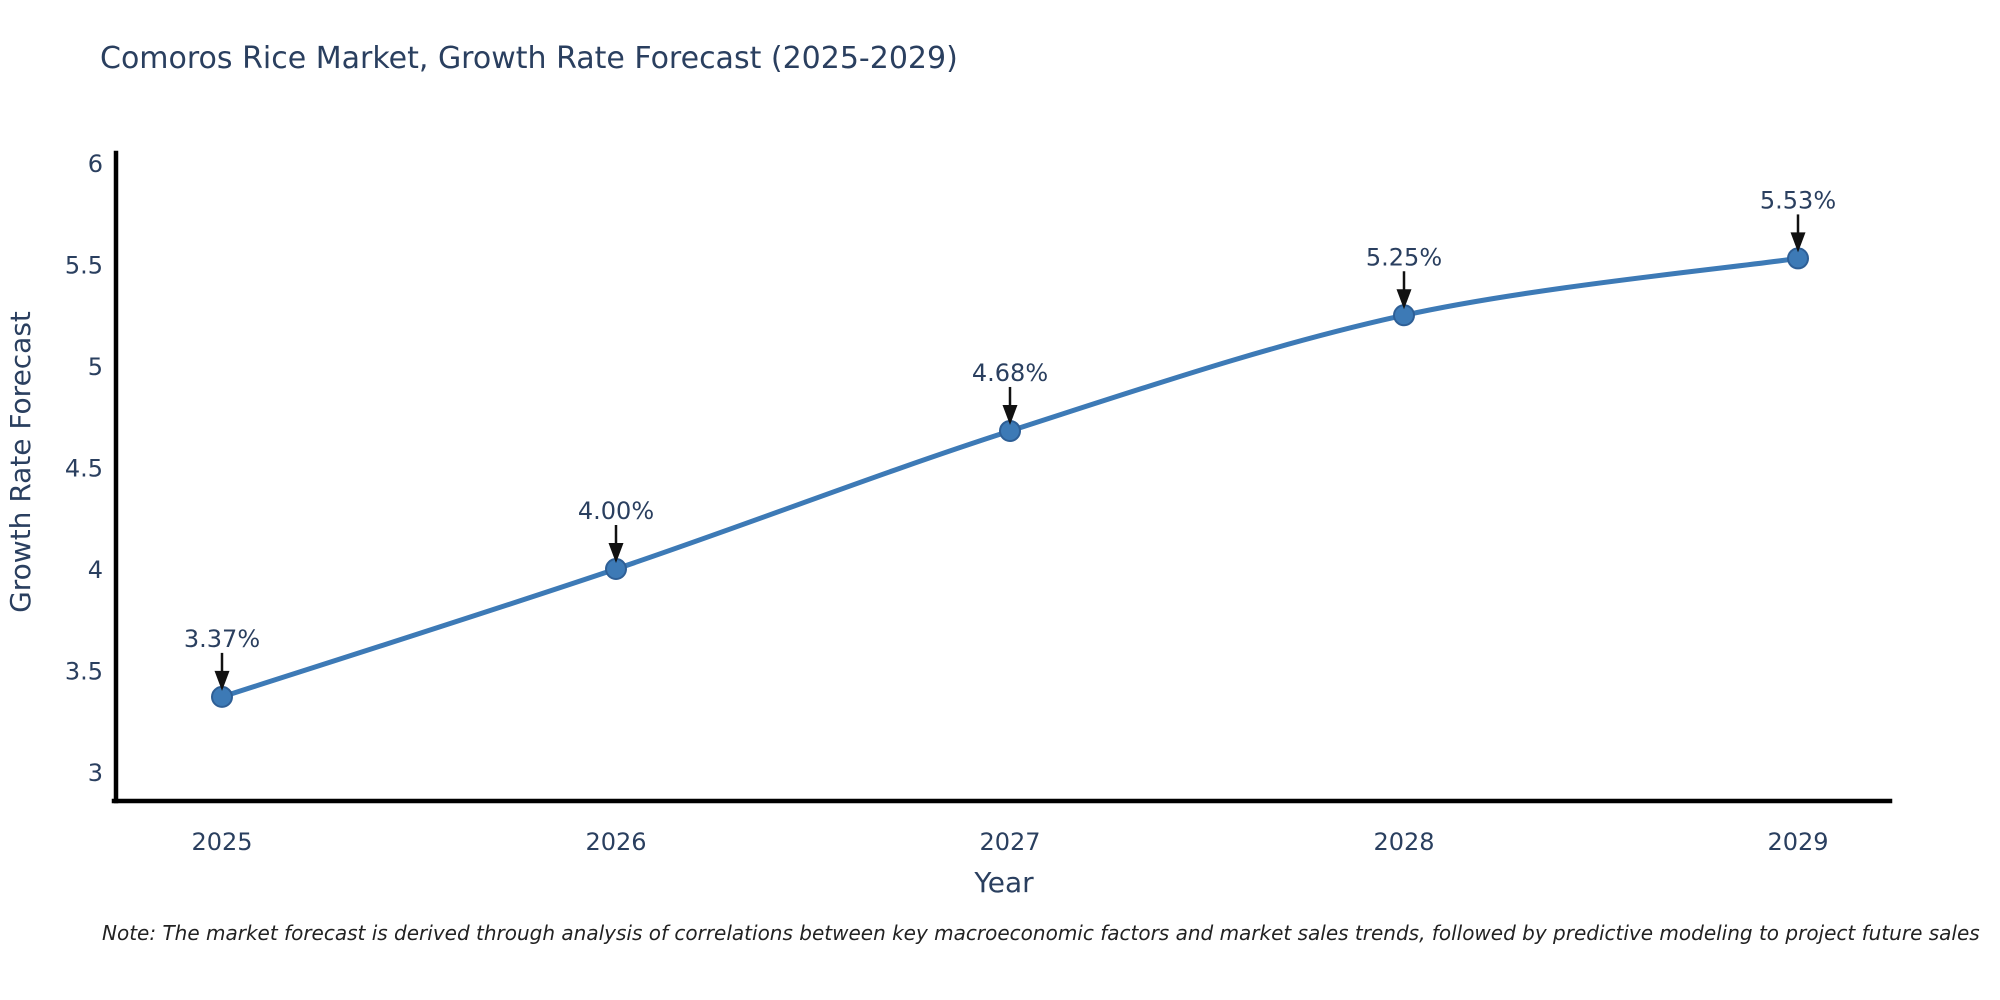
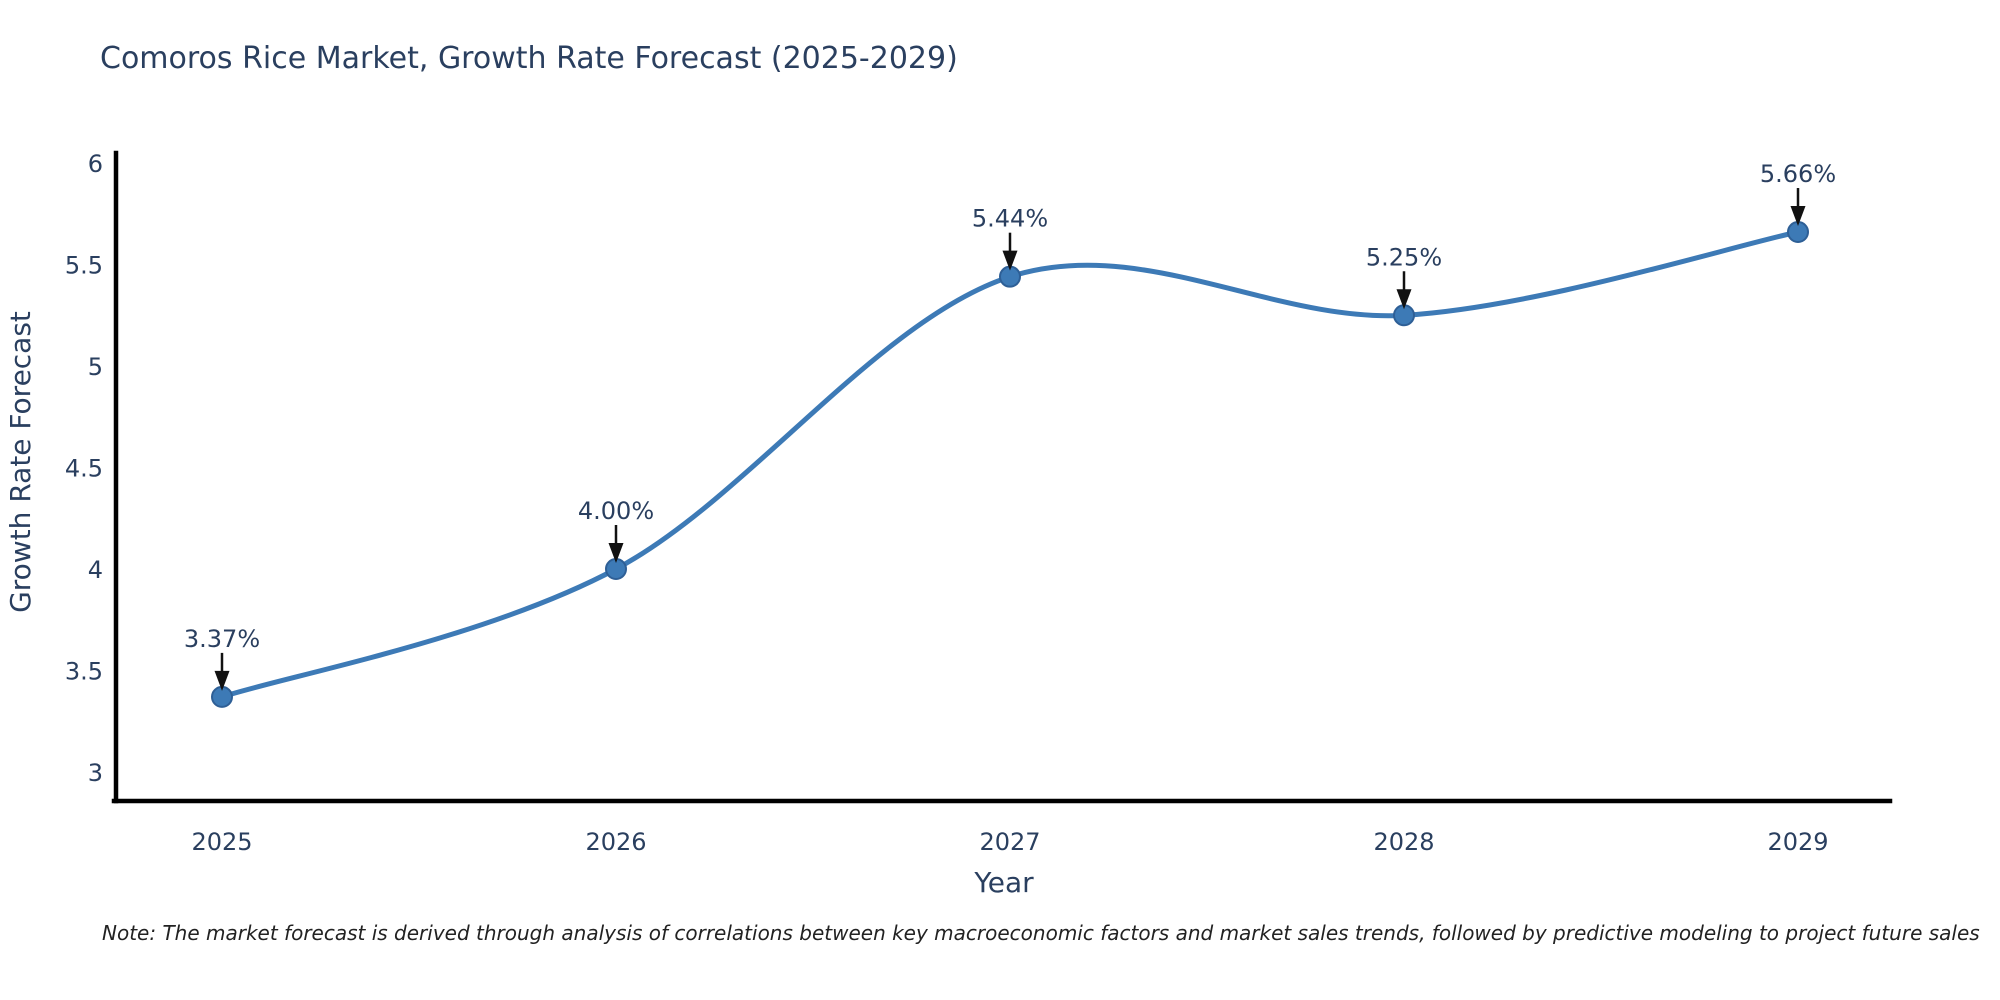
2027: 4.68% -> 5.44%
2029: 5.53% -> 5.66%
